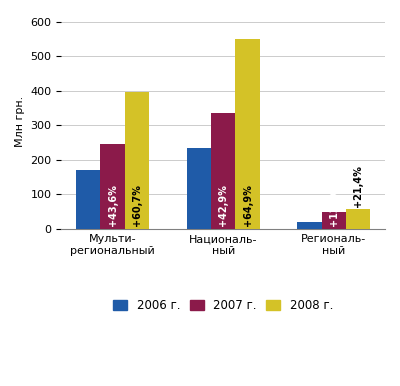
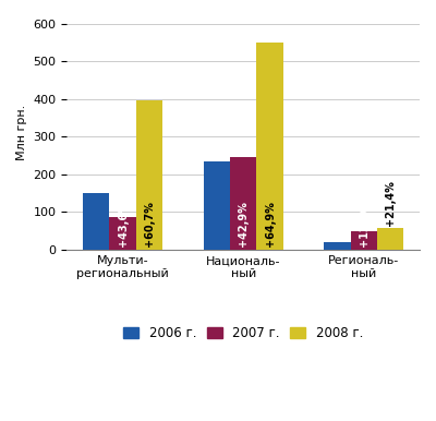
2006 г./Мульти- региональный: 170 -> 150
2007 г./Мульти- региональный: 245 -> 85
2007 г./Националь- ный: 335 -> 245
